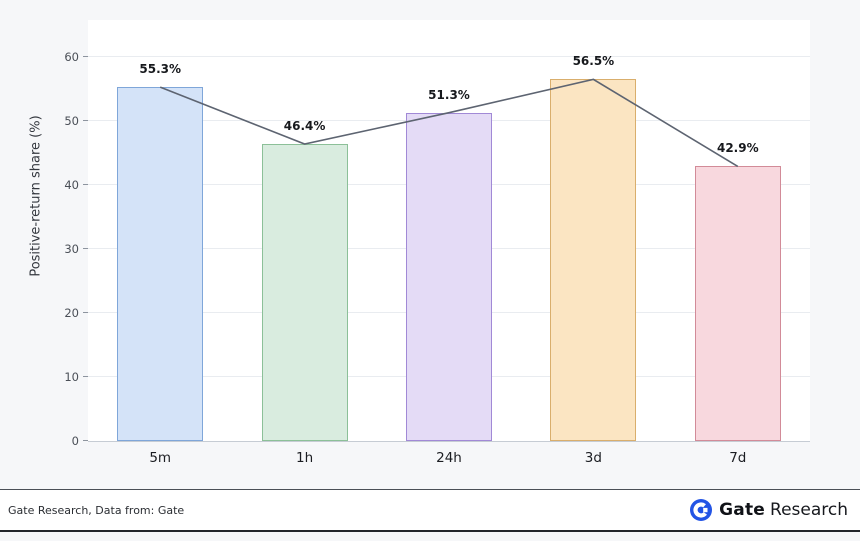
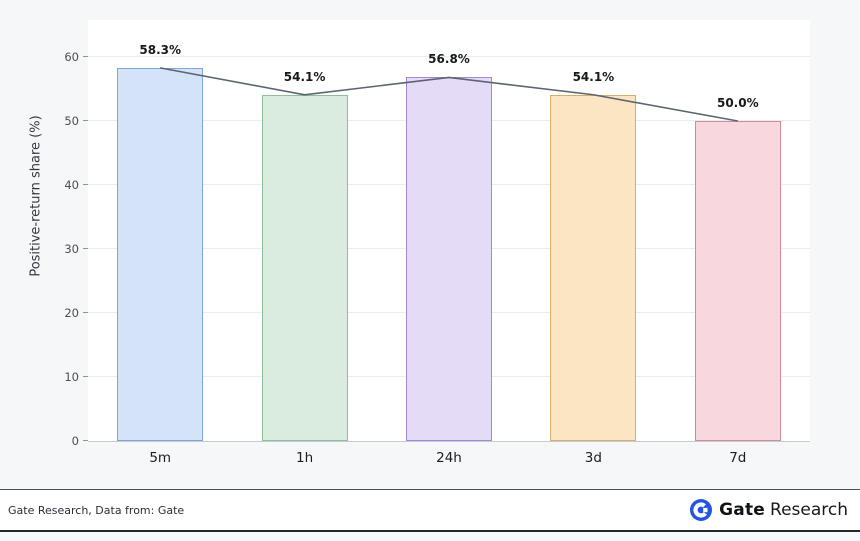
5m: 55.3% -> 58.3%
1h: 46.4% -> 54.1%
24h: 51.3% -> 56.8%
3d: 56.5% -> 54.1%
7d: 42.9% -> 50.0%
